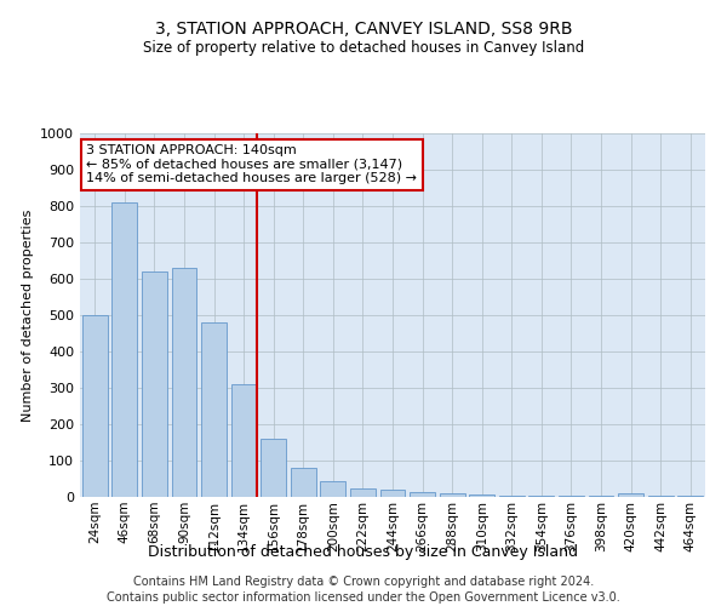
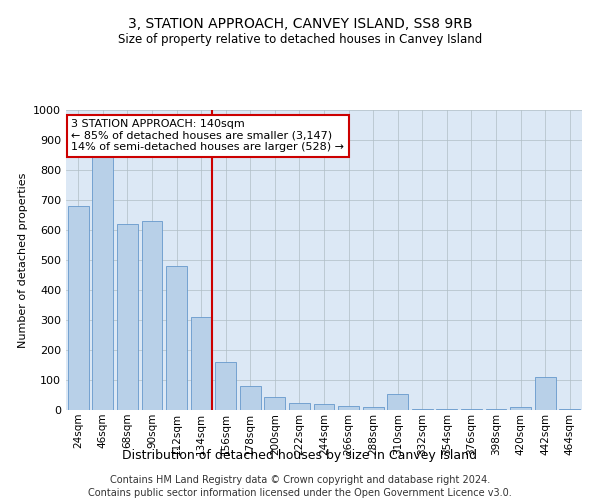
24sqm: 500 -> 680
46sqm: 810 -> 845
310sqm: 7 -> 55
442sqm: 2 -> 110
